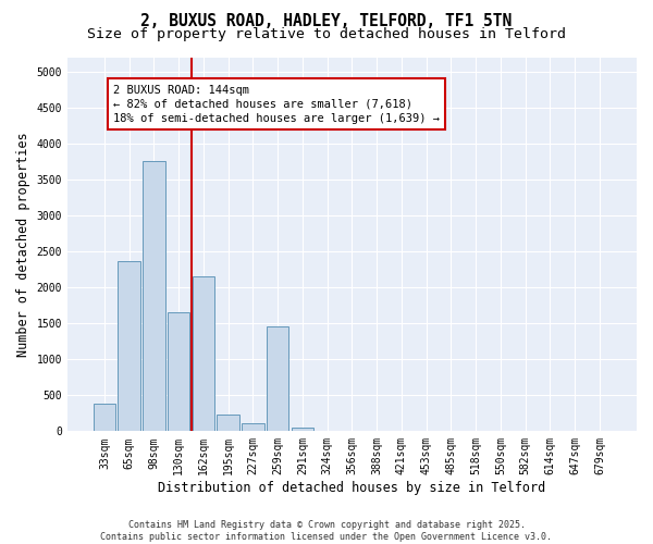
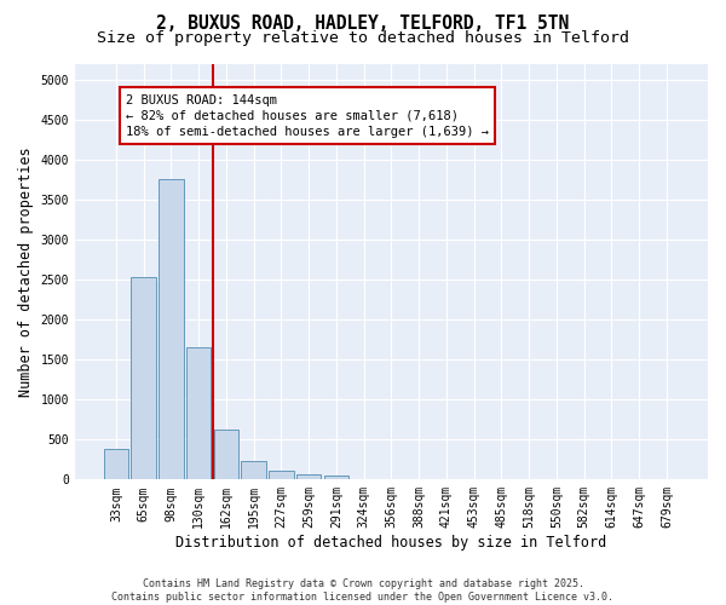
65sqm: 2360 -> 2530
162sqm: 2160 -> 620
259sqm: 1460 -> 60
